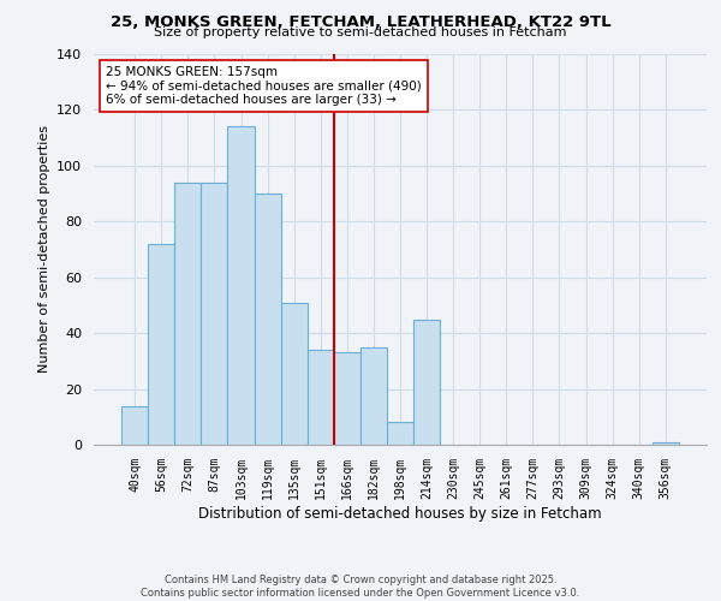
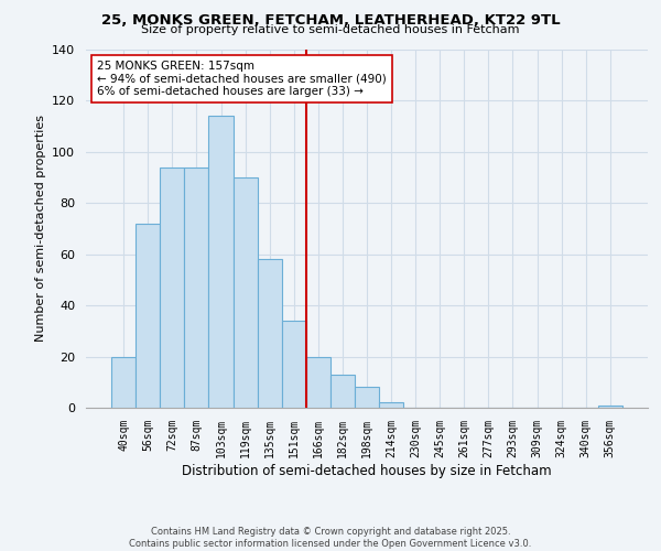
40sqm: 14 -> 20
135sqm: 51 -> 58
166sqm: 33 -> 20
182sqm: 35 -> 13
214sqm: 45 -> 2
